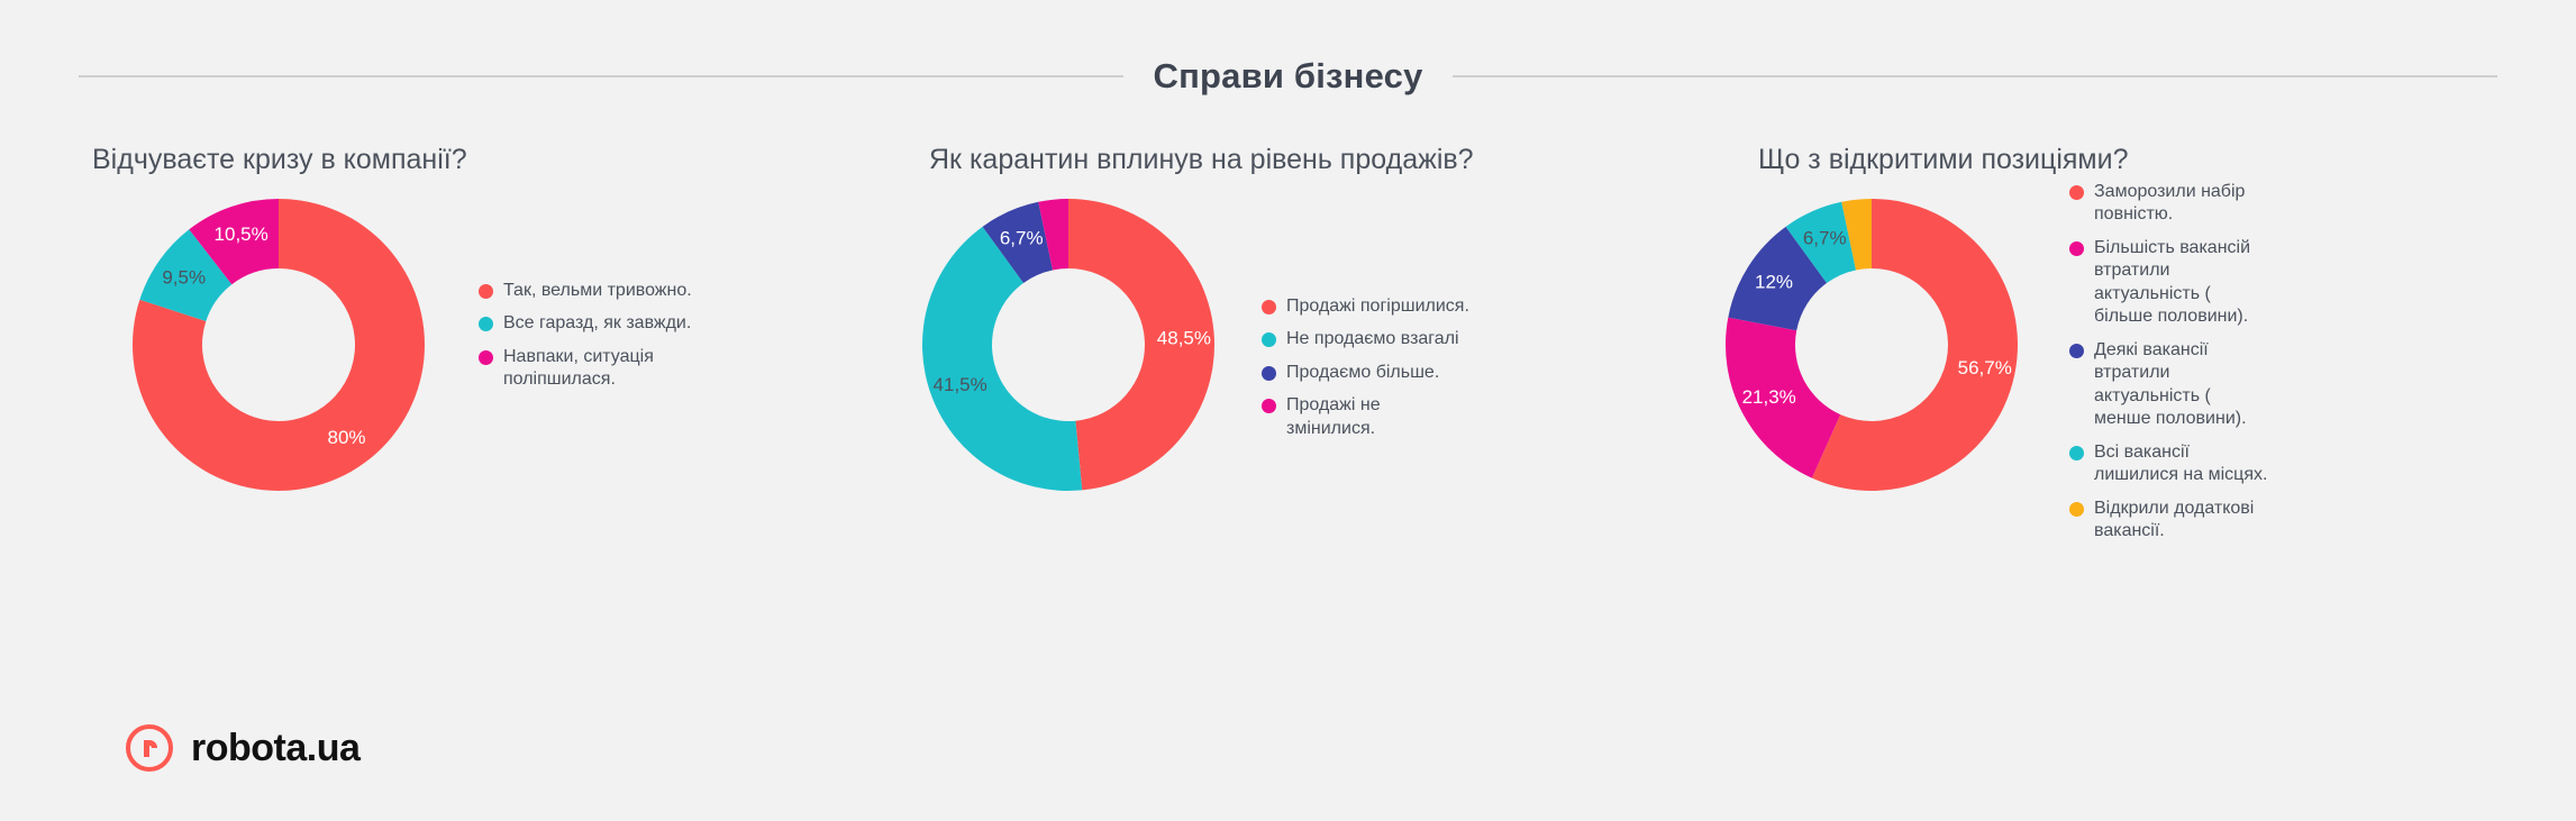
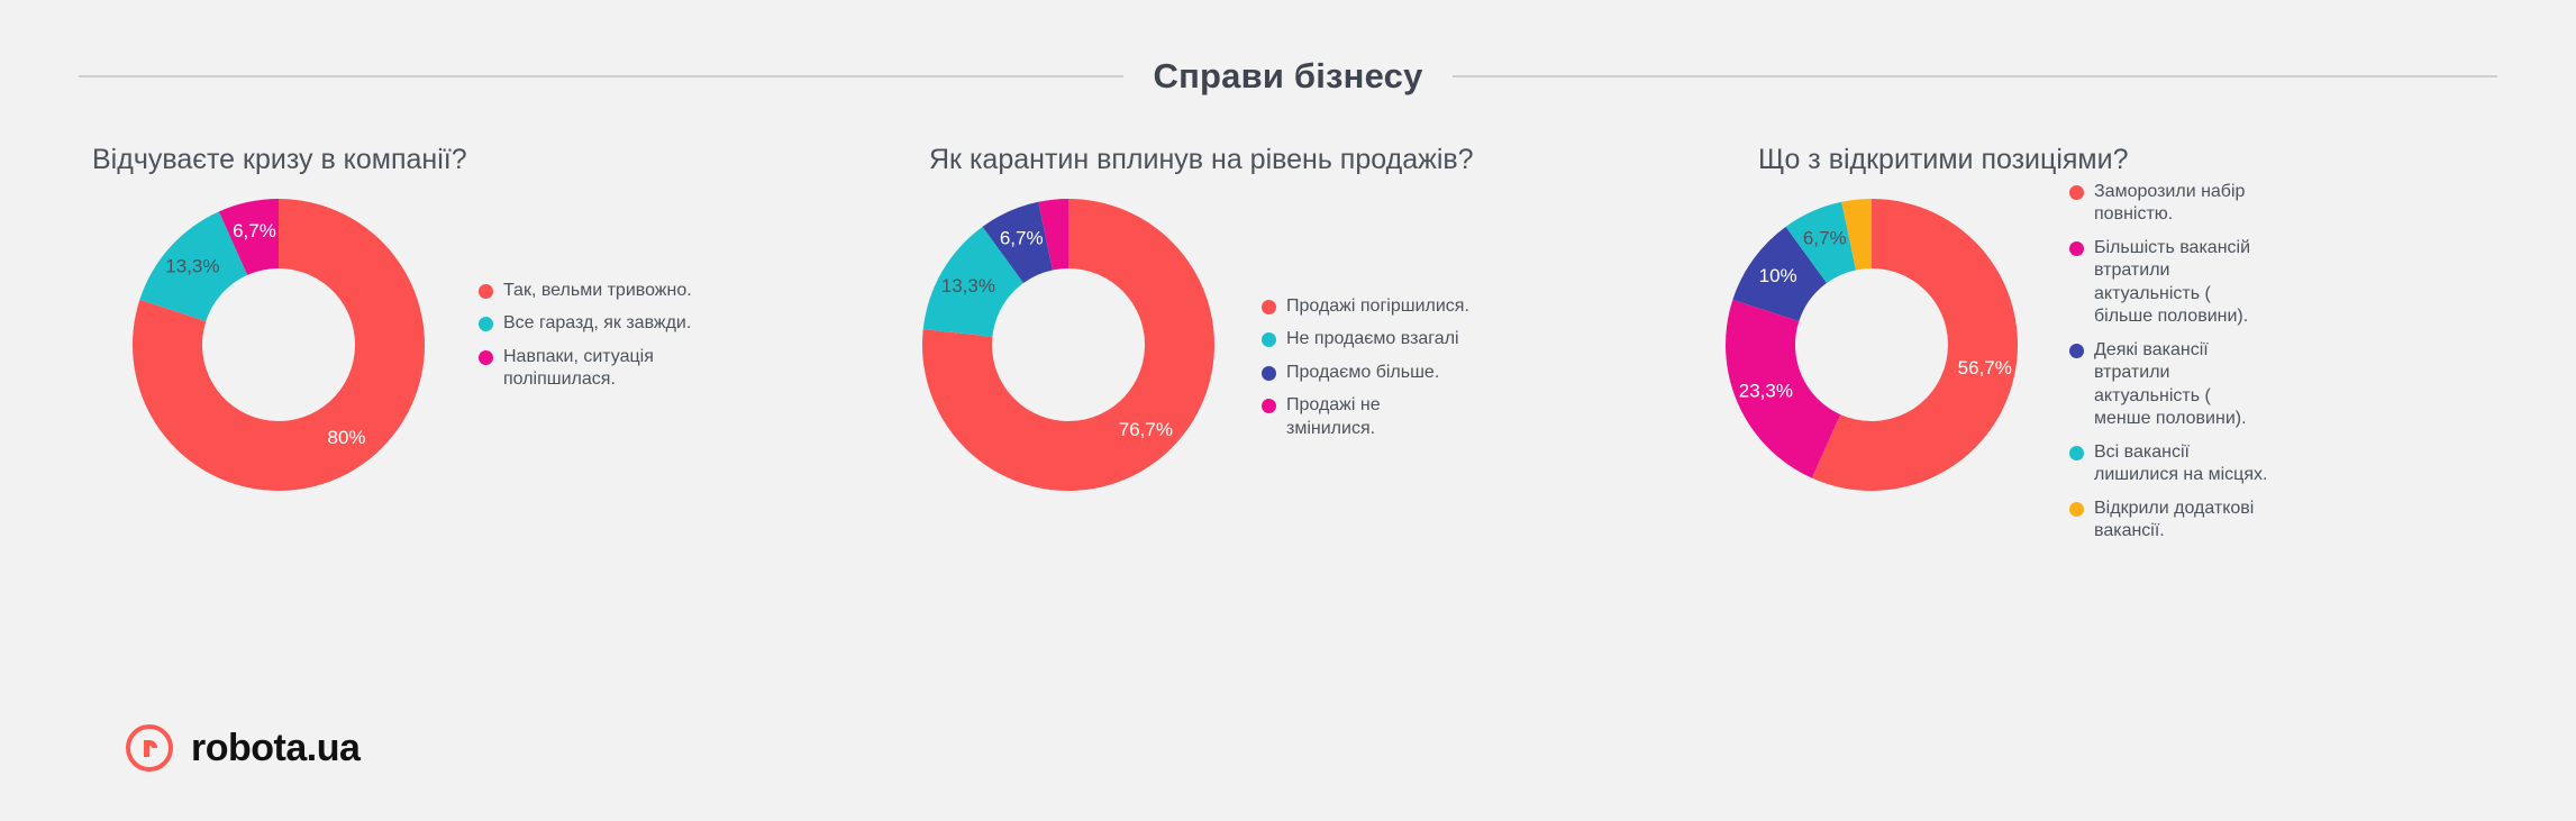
Відчуваєте кризу в компанії?/Все гаразд, як завжди.: 9,5% -> 13,3%
Відчуваєте кризу в компанії?/Навпаки, ситуація поліпшилася.: 10,5% -> 6,7%
Як карантин вплинув на рівень продажів?/Продажі погіршилися.: 48,5% -> 76,7%
Як карантин вплинув на рівень продажів?/Не продаємо взагалі: 41,5% -> 13,3%
Що з відкритими позиціями?/Більшість вакансій втратили актуальність ( більше половини).: 21,3% -> 23,3%
Що з відкритими позиціями?/Деякі вакансії втратили актуальність ( менше половини).: 12% -> 10%
